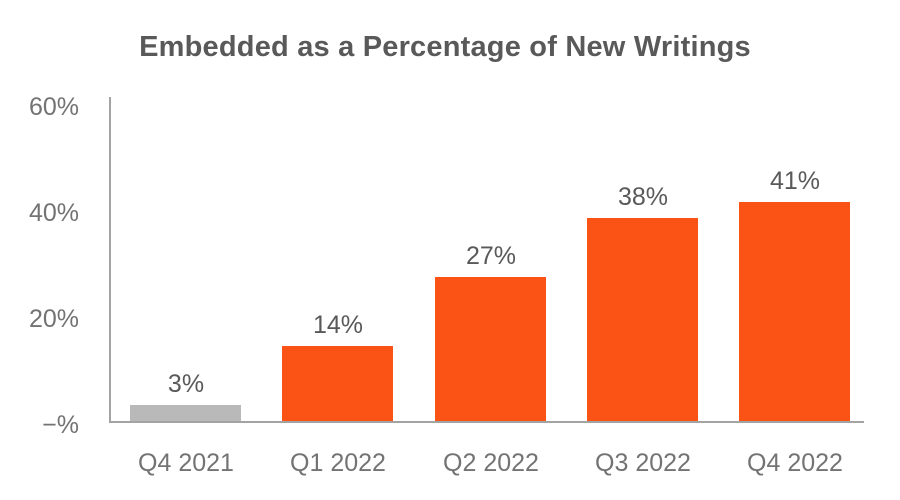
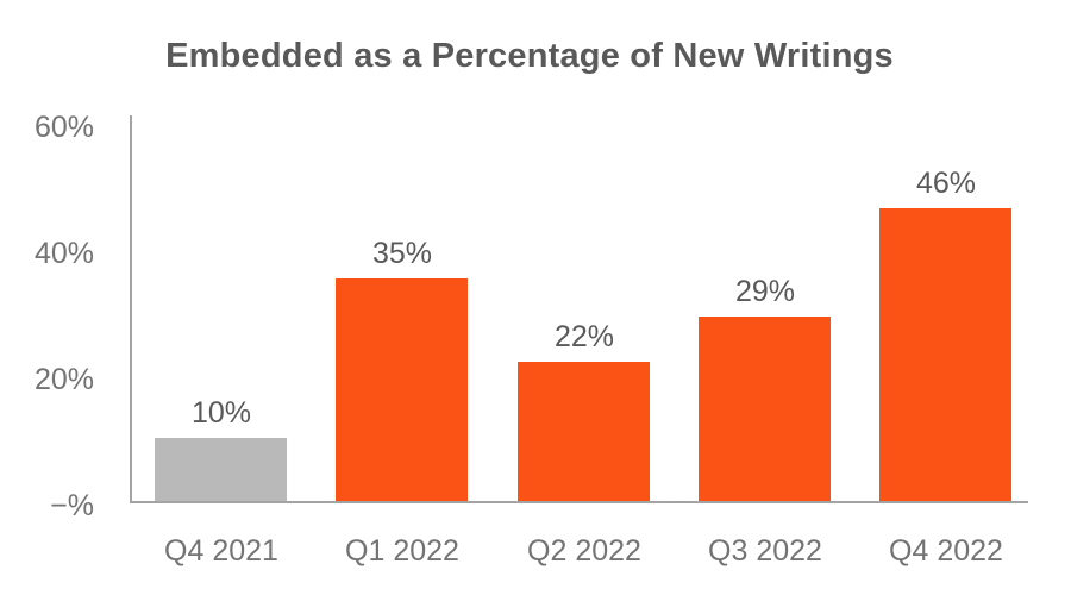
Q4 2021: 3% -> 10%
Q1 2022: 14% -> 35%
Q2 2022: 27% -> 22%
Q3 2022: 38% -> 29%
Q4 2022: 41% -> 46%
